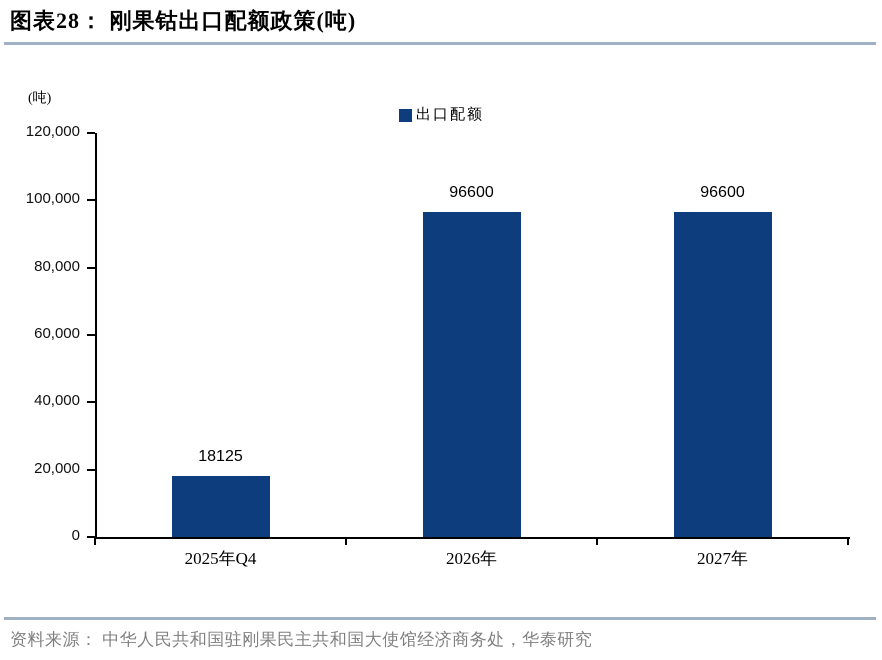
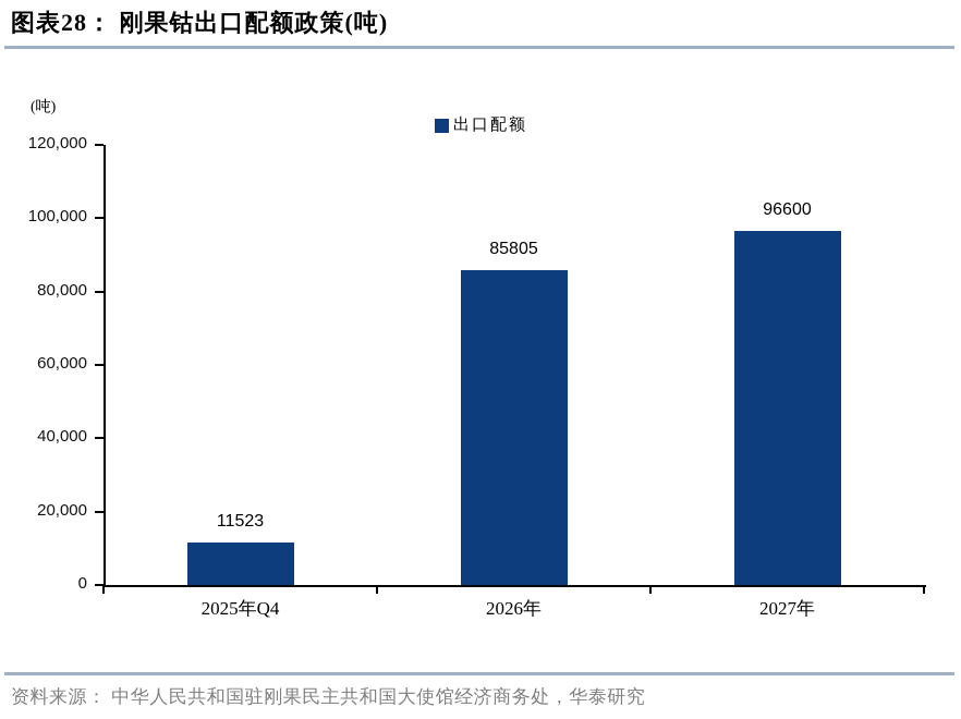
2025年Q4: 18125 -> 11523
2026年: 96600 -> 85805
